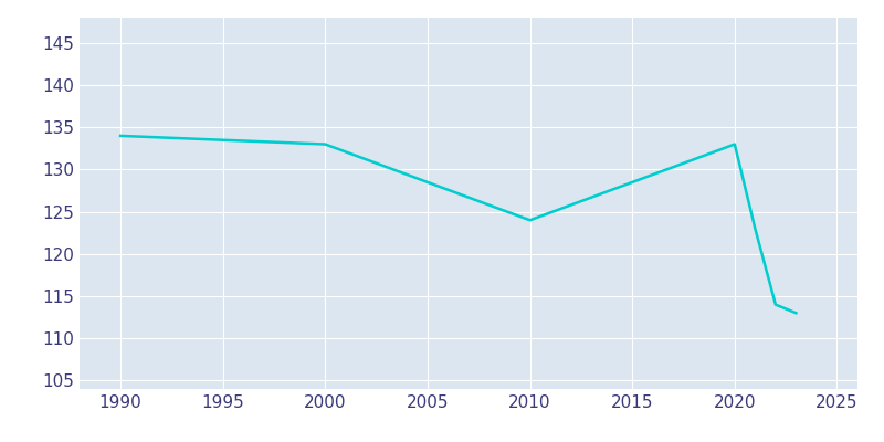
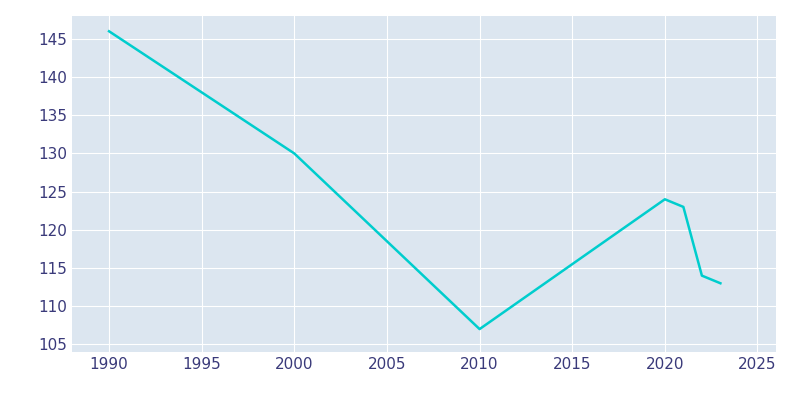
1990: 134 -> 146
2000: 133 -> 130
2010: 124 -> 107
2020: 133 -> 124
